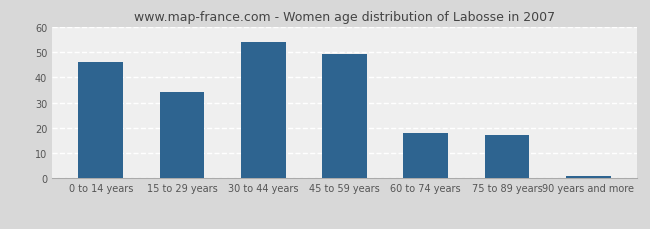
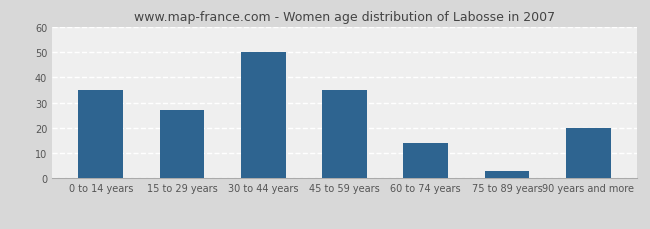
0 to 14 years: 46 -> 35
15 to 29 years: 34 -> 27
30 to 44 years: 54 -> 50
45 to 59 years: 49 -> 35
60 to 74 years: 18 -> 14
75 to 89 years: 17 -> 3
90 years and more: 1 -> 20
